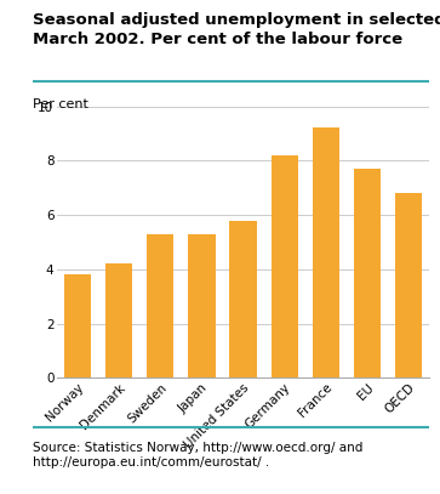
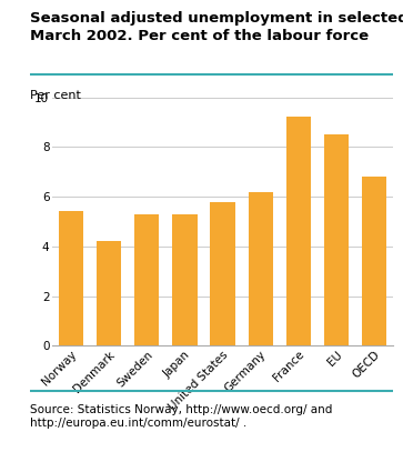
Norway: 3.8 -> 5.4
Germany: 8.2 -> 6.2
EU: 7.7 -> 8.5
